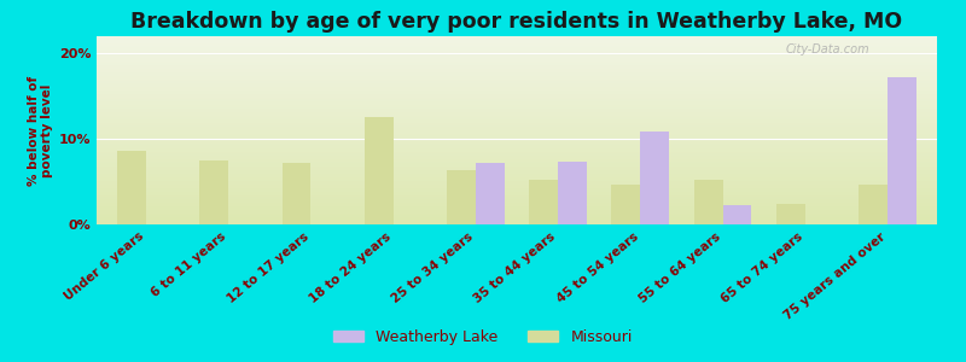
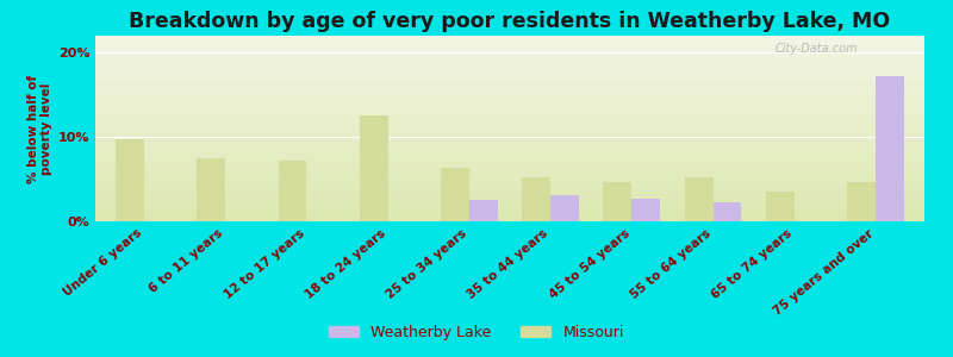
Missouri/Under 6 years: 8.6% -> 9.7%
Weatherby Lake/25 to 34 years: 7.2% -> 2.5%
Weatherby Lake/35 to 44 years: 7.4% -> 3.1%
Weatherby Lake/45 to 54 years: 10.8% -> 2.7%
Missouri/65 to 74 years: 2.4% -> 3.5%
